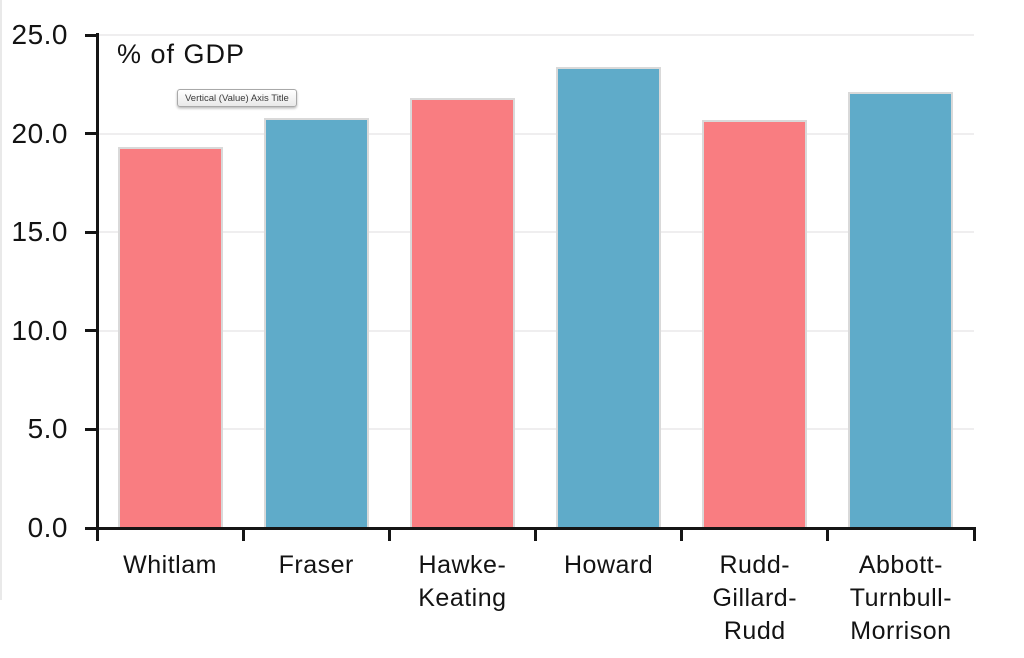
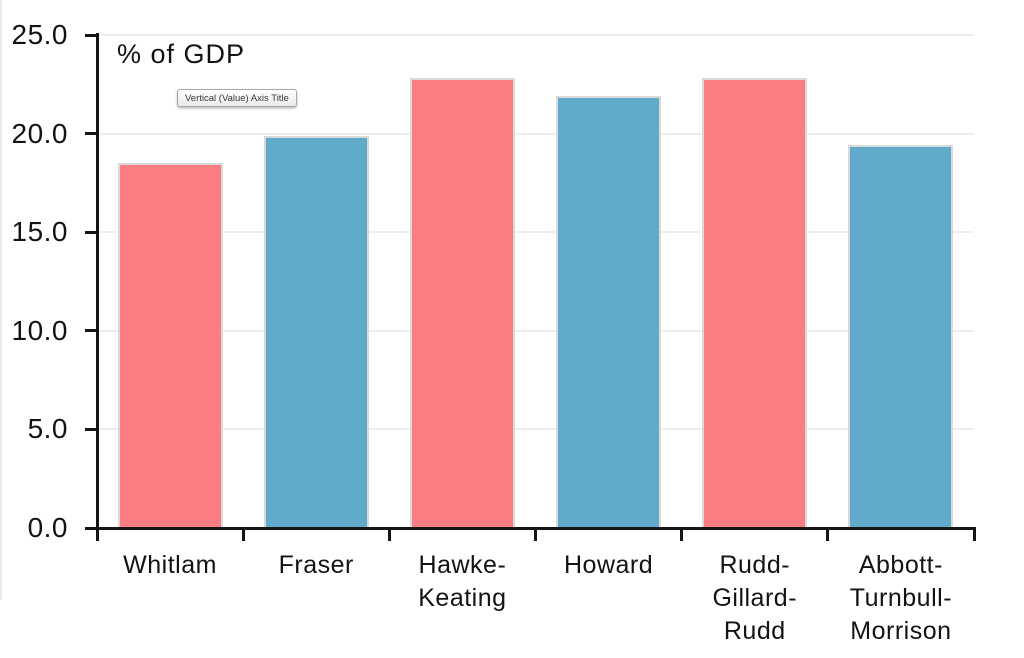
Whitlam: 19.3 -> 18.5
Fraser: 20.8 -> 19.9
Hawke-Keating: 21.8 -> 22.8
Howard: 23.4 -> 21.9
Rudd-Gillard-Rudd: 20.7 -> 22.8
Abbott-Turnbull-Morrison: 22.1 -> 19.4
